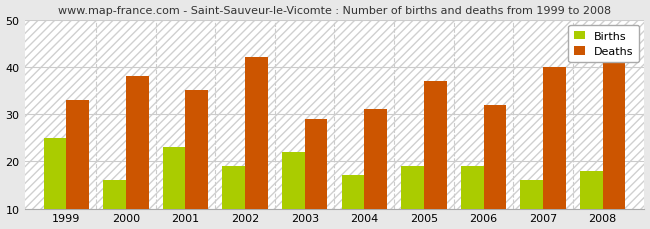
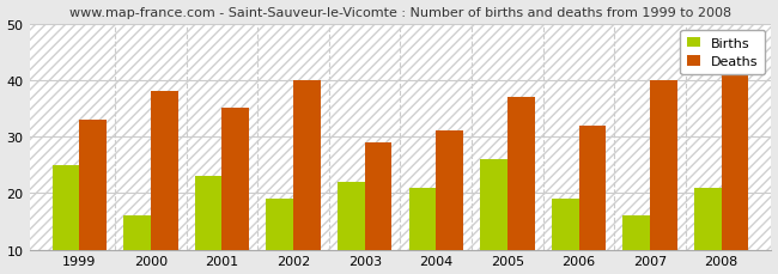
Deaths/2002: 42 -> 40
Births/2004: 17 -> 21
Births/2005: 19 -> 26
Births/2008: 18 -> 21
